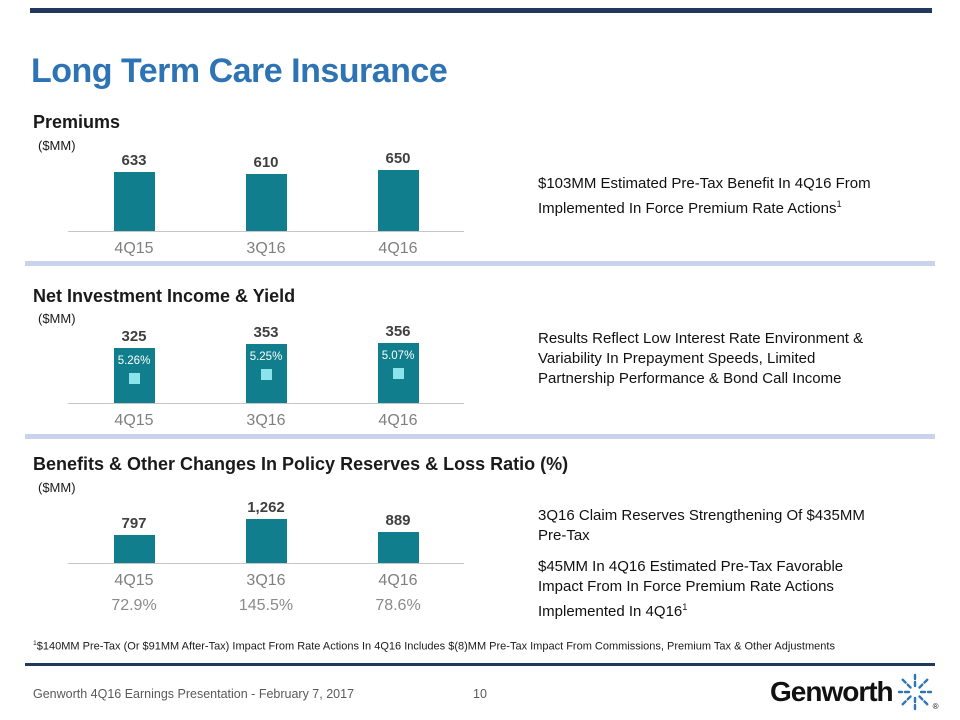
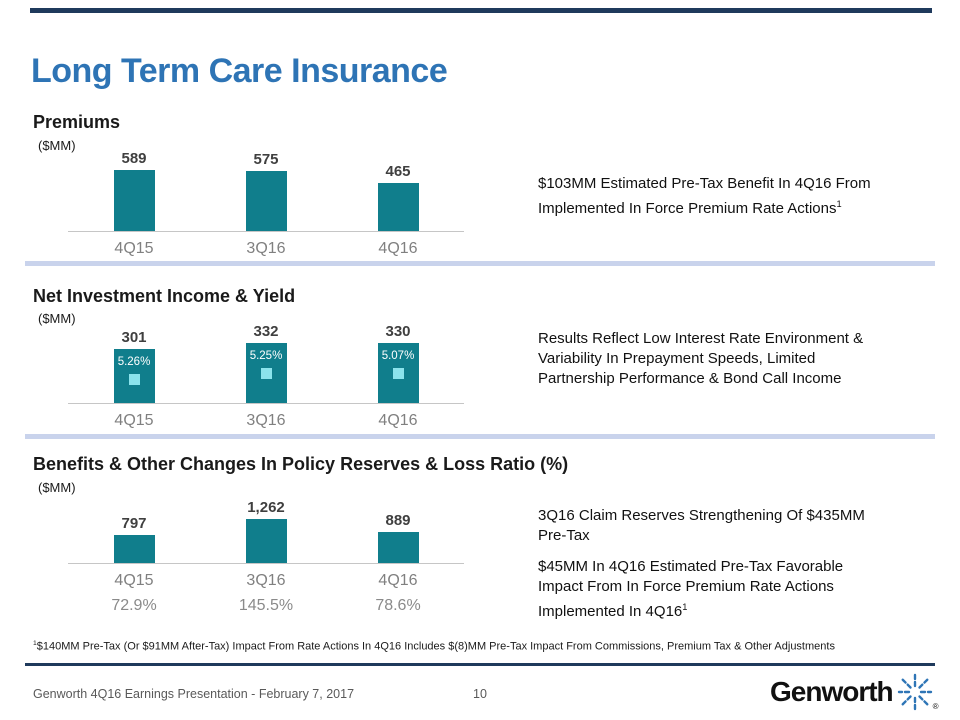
Premiums/4Q15: 633 -> 589
Premiums/3Q16: 610 -> 575
Premiums/4Q16: 650 -> 465
Net Investment Income & Yield/4Q15: 325 -> 301
Net Investment Income & Yield/3Q16: 353 -> 332
Net Investment Income & Yield/4Q16: 356 -> 330
